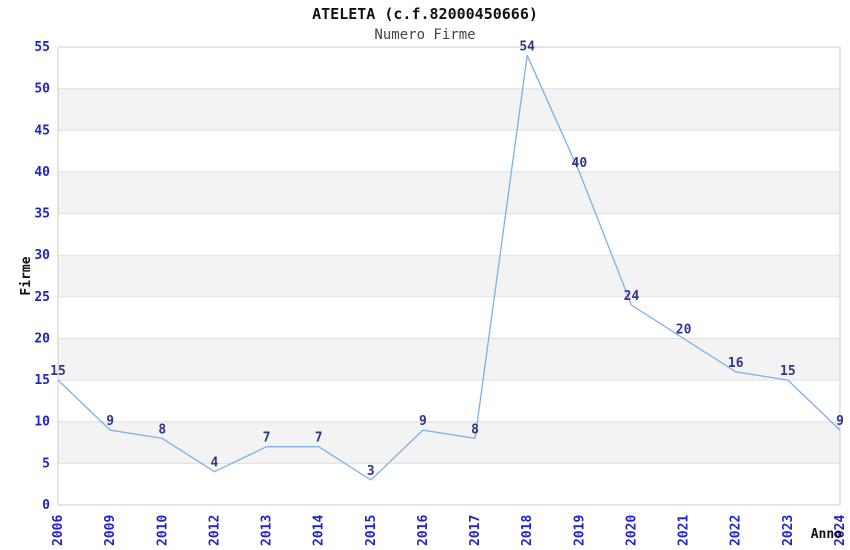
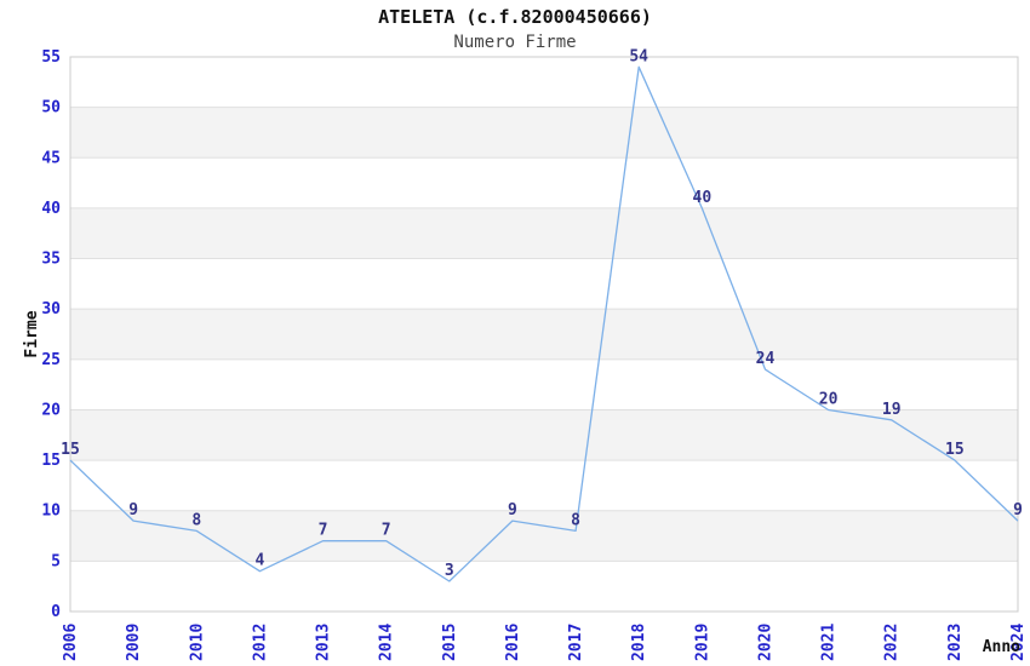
2022: 16 -> 19
